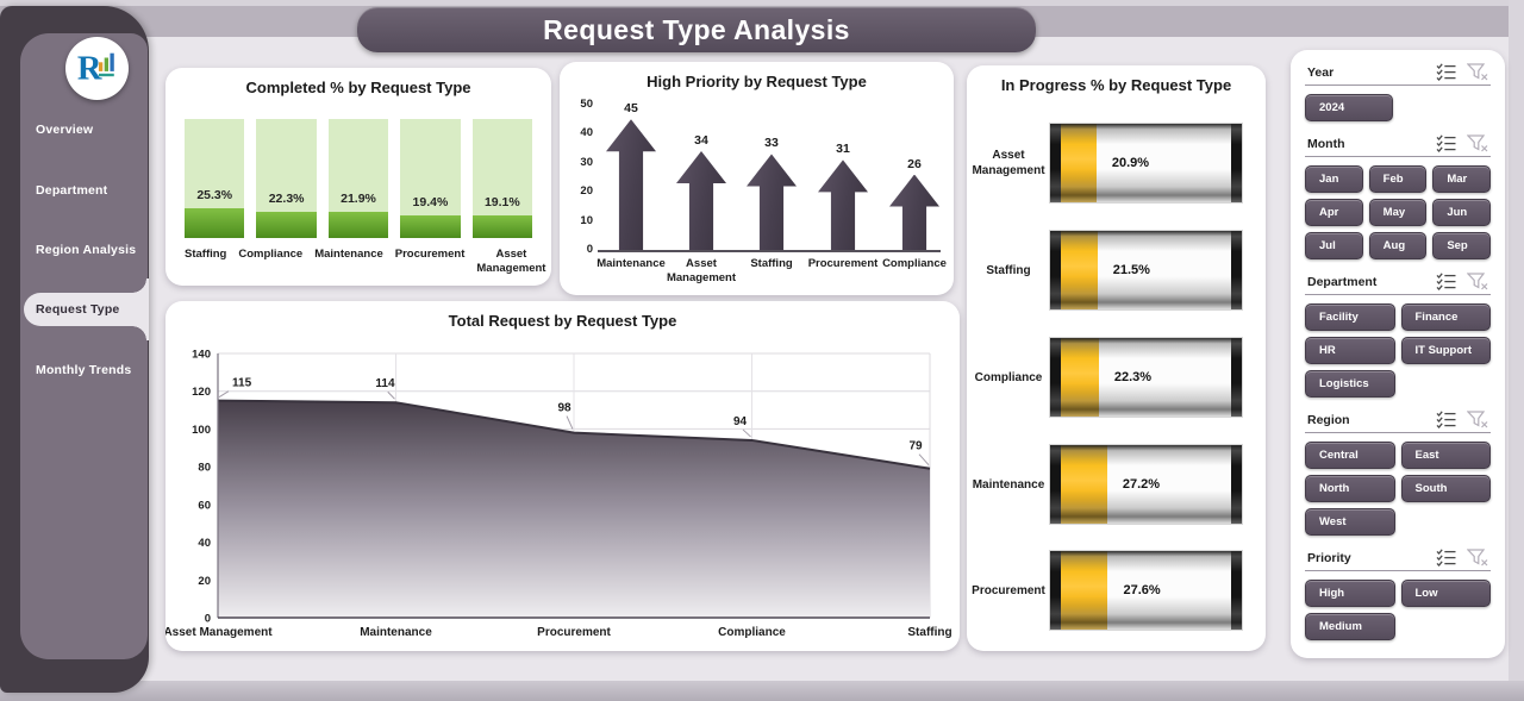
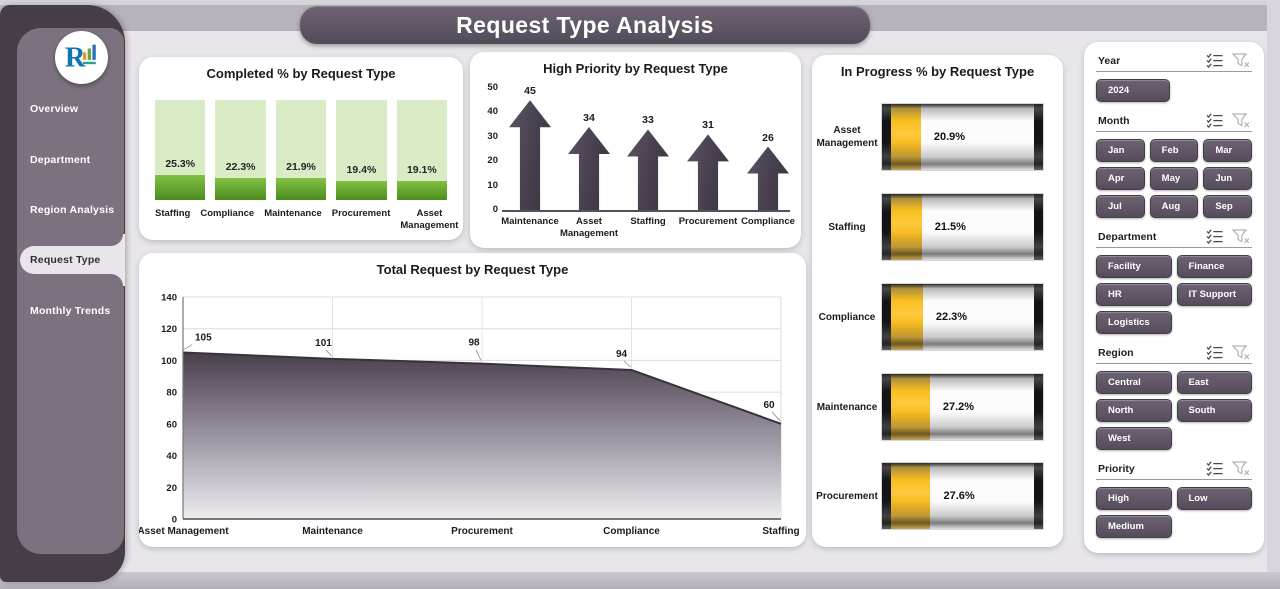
Total Request by Request Type/Asset Management: 115 -> 105
Total Request by Request Type/Maintenance: 114 -> 101
Total Request by Request Type/Staffing: 79 -> 60
